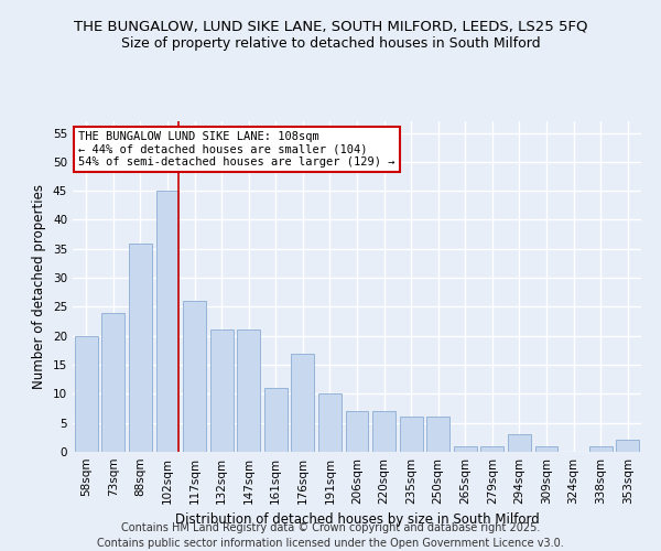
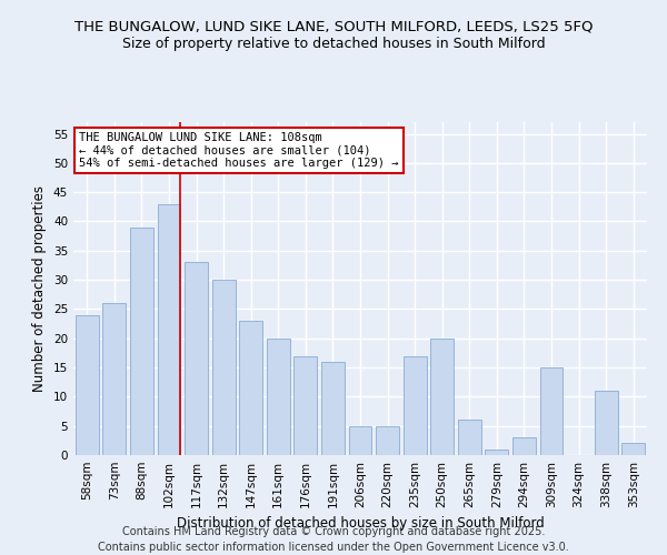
58sqm: 20 -> 24
73sqm: 24 -> 26
88sqm: 36 -> 39
102sqm: 45 -> 43
117sqm: 26 -> 33
132sqm: 21 -> 30
147sqm: 21 -> 23
161sqm: 11 -> 20
191sqm: 10 -> 16
206sqm: 7 -> 5
220sqm: 7 -> 5
235sqm: 6 -> 17
250sqm: 6 -> 20
265sqm: 1 -> 6
309sqm: 1 -> 15
338sqm: 1 -> 11
